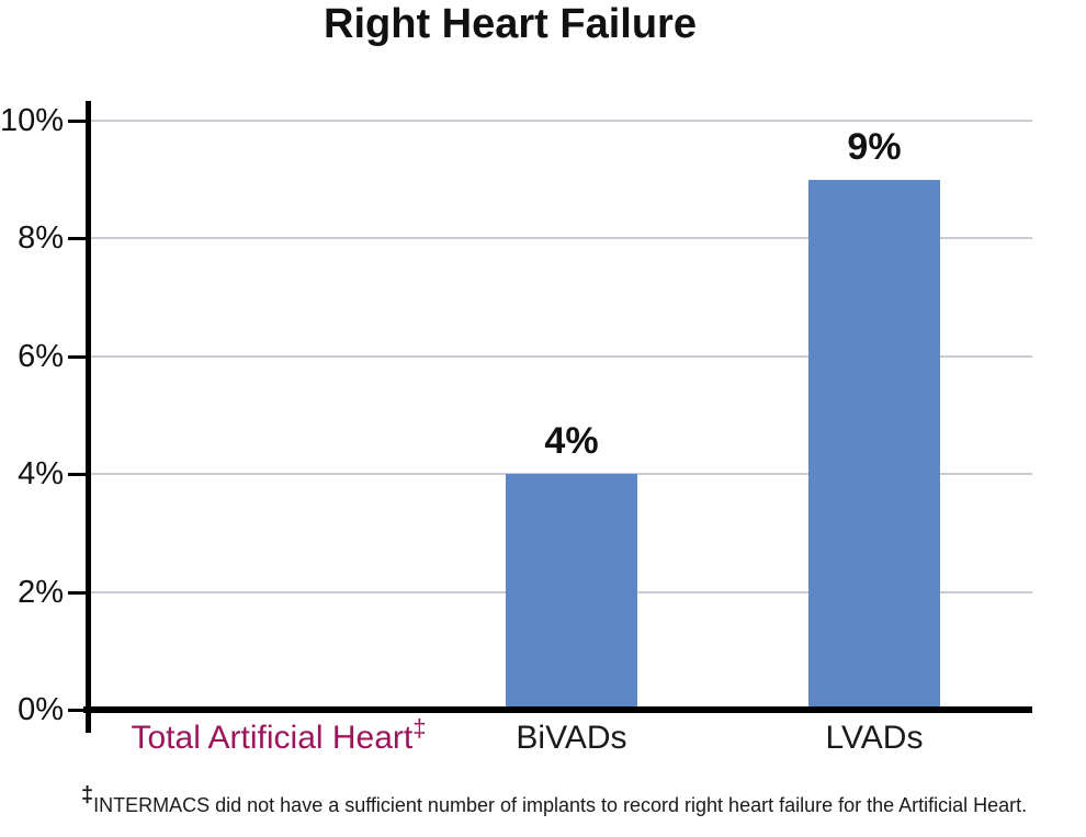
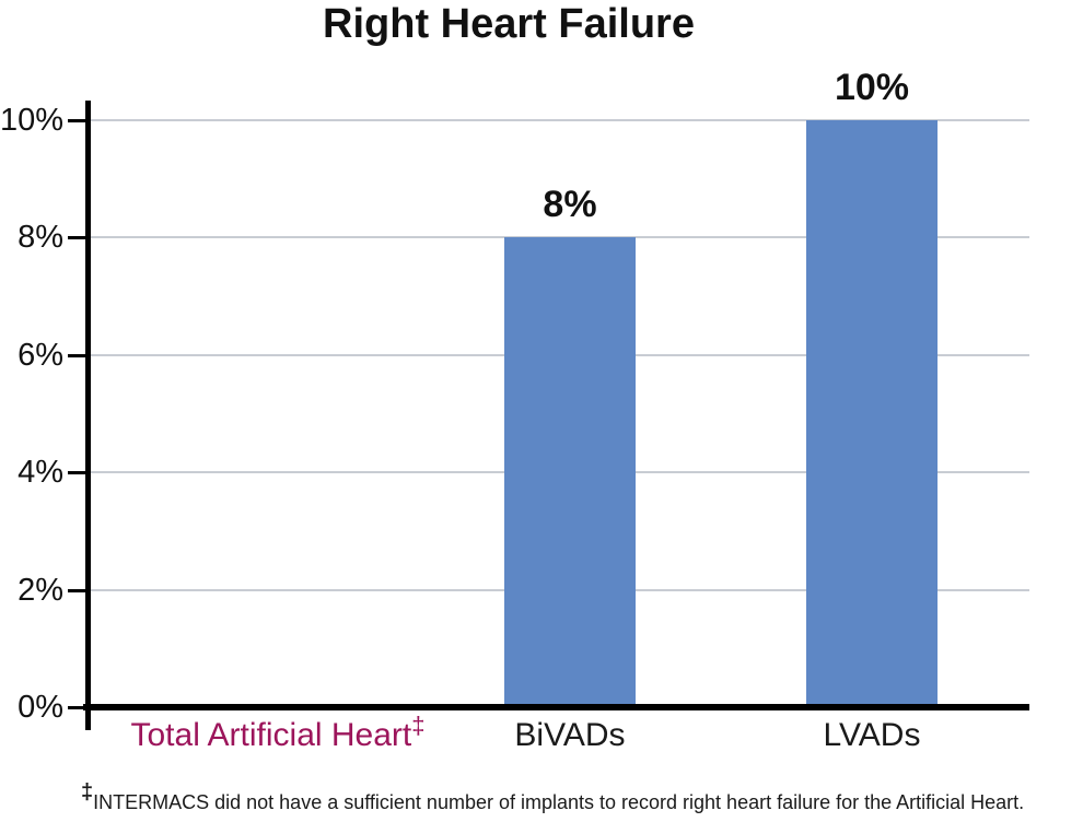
BiVADs: 4% -> 8%
LVADs: 9% -> 10%
